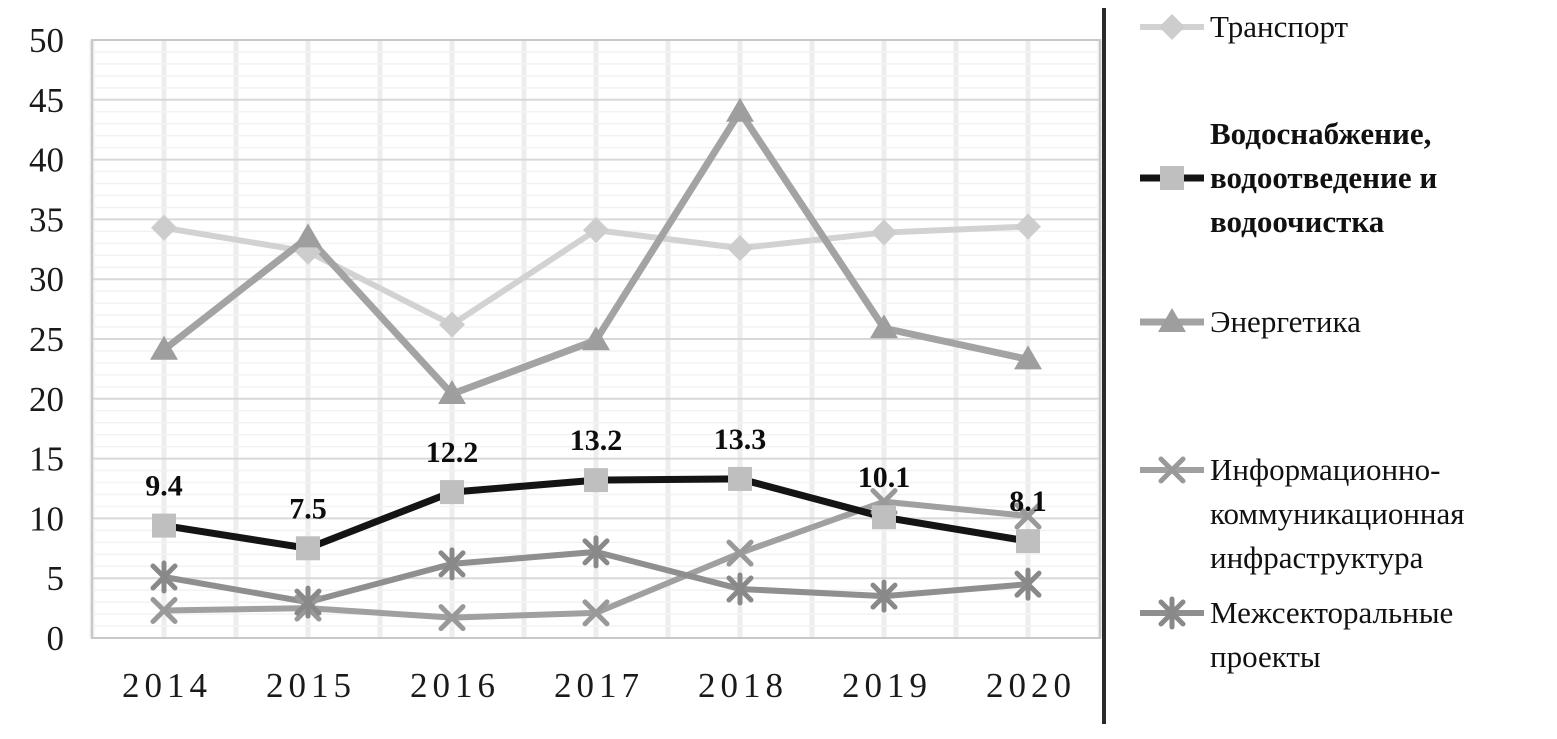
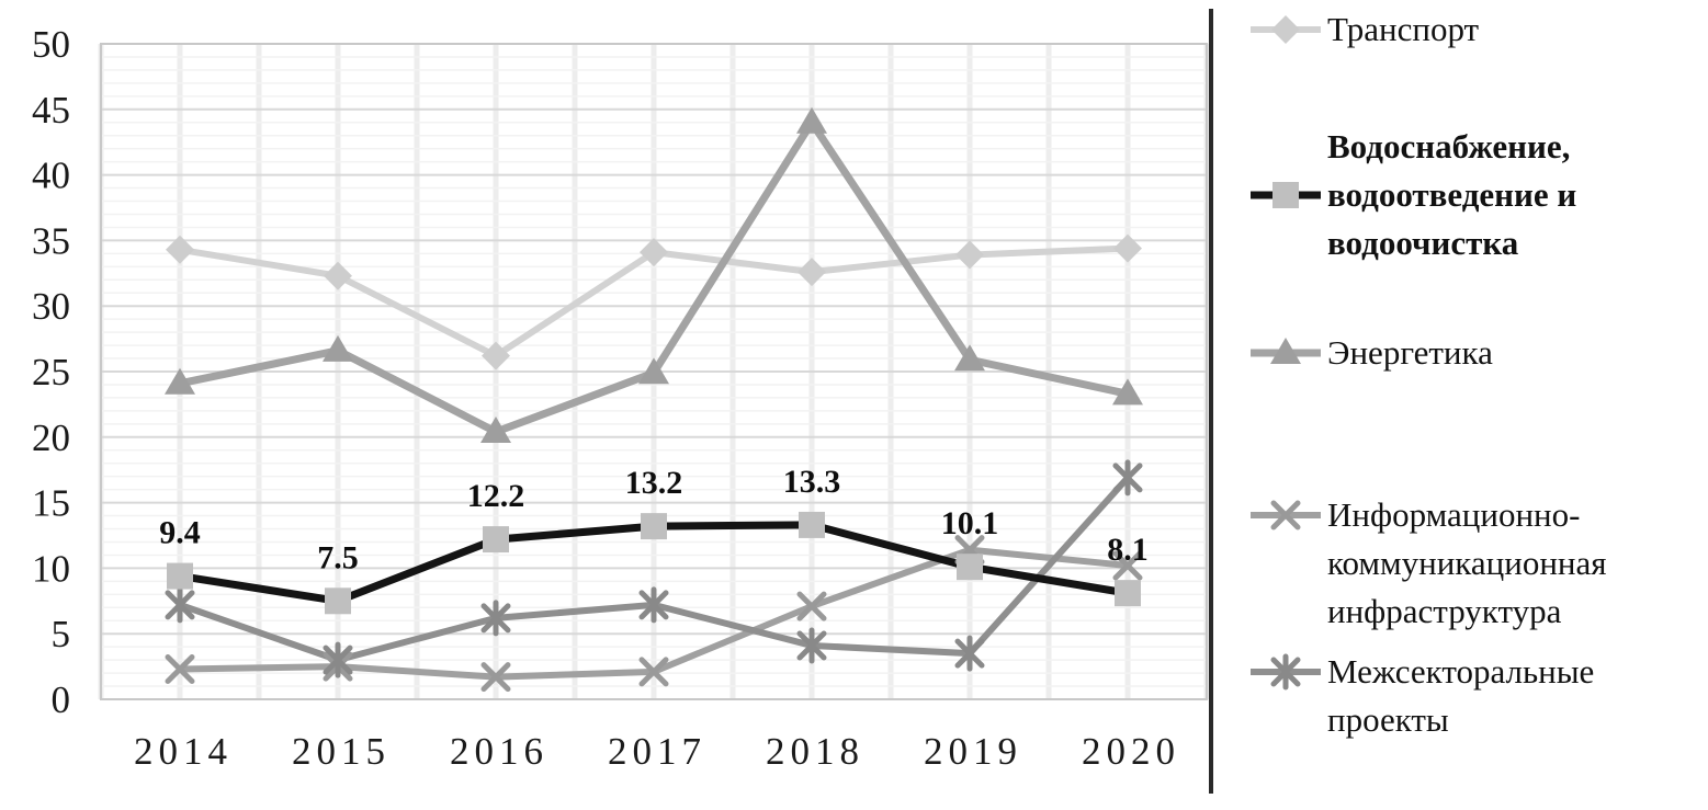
Межсекторальные проекты/2014: 5.1 -> 7.2
Энергетика/2015: 33.5 -> 26.6
Межсекторальные проекты/2020: 4.5 -> 16.9
